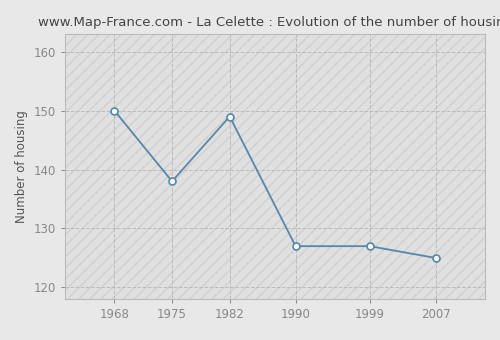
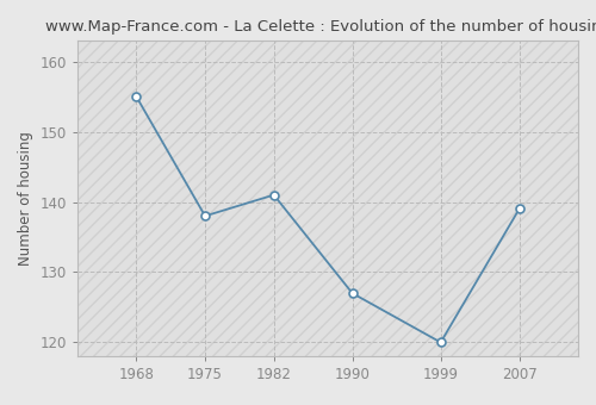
1968: 150 -> 155
1982: 149 -> 141
1999: 127 -> 120
2007: 125 -> 139
